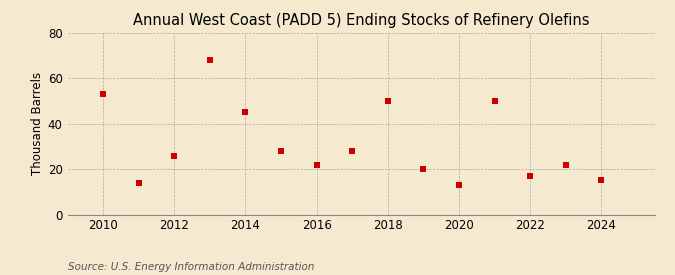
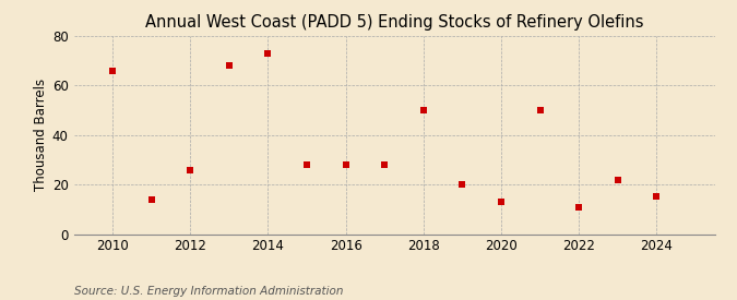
2010: 53 -> 66
2014: 45 -> 73
2016: 22 -> 28
2022: 17 -> 11
